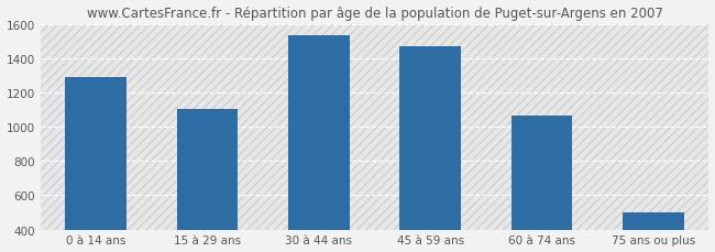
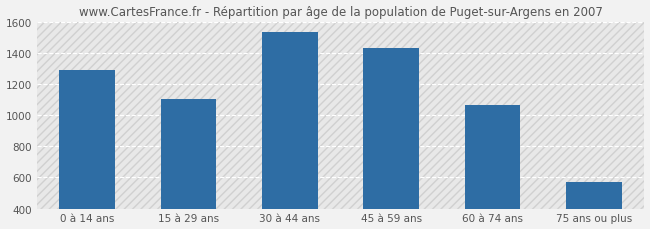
45 à 59 ans: 1470 -> 1430
75 ans ou plus: 500 -> 570
